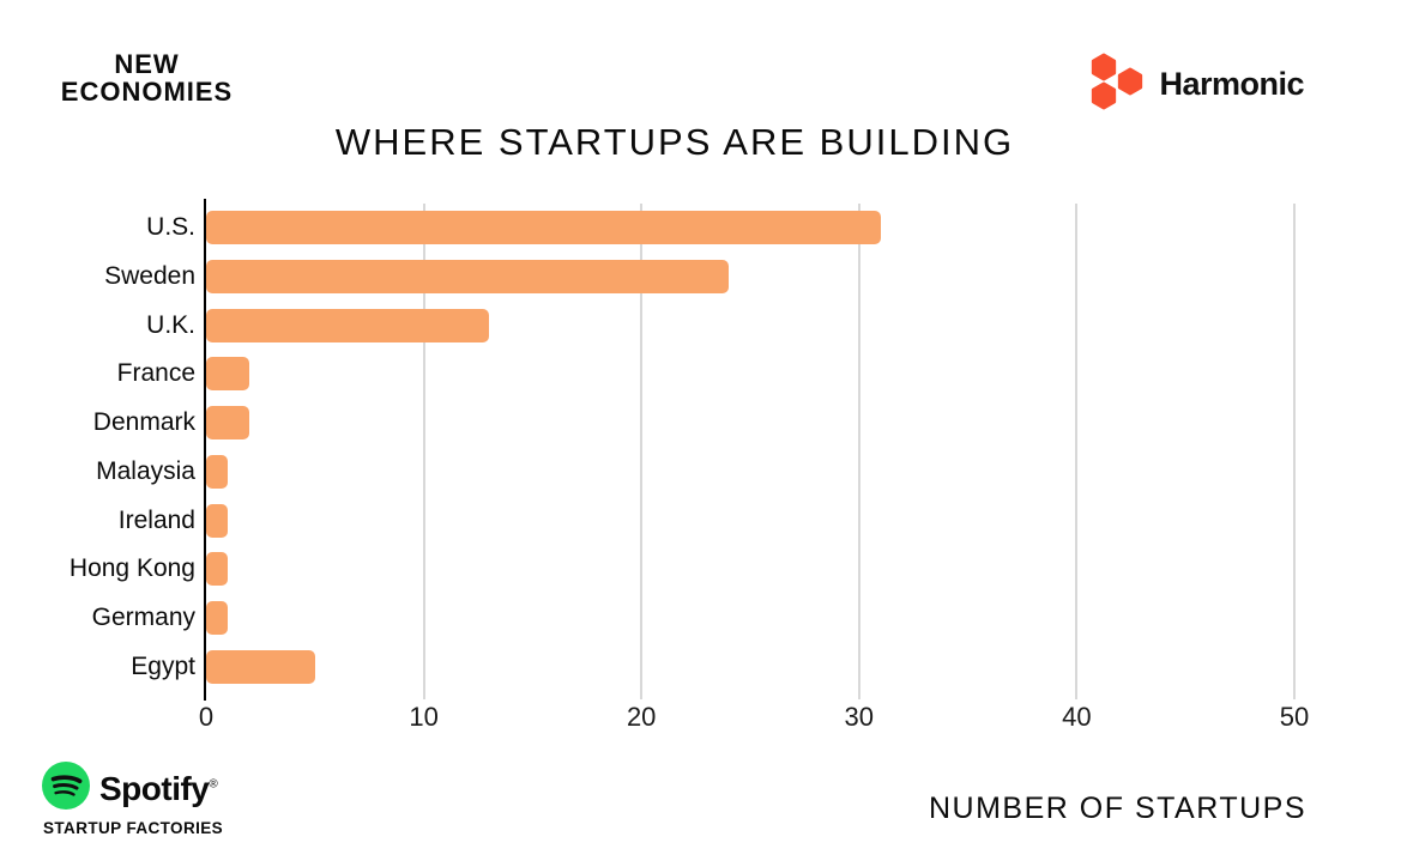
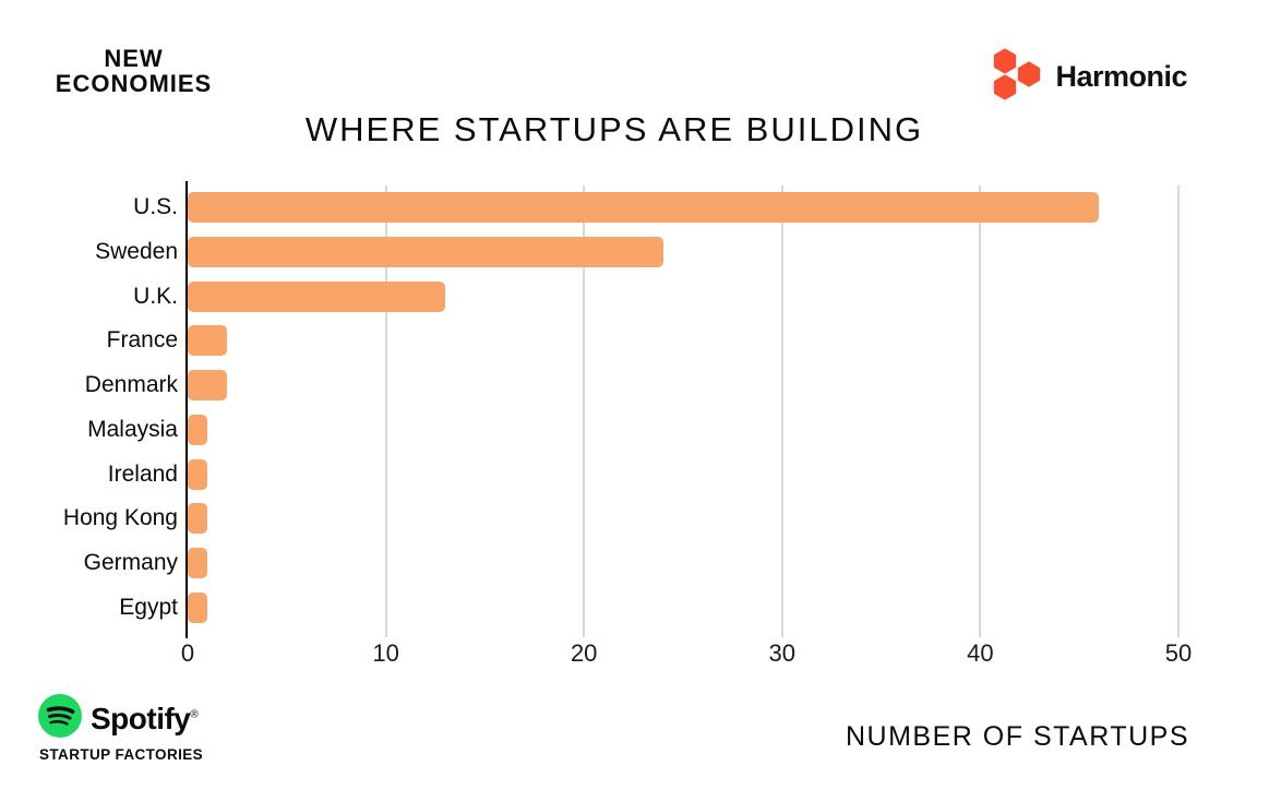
U.S.: 31 -> 46
Egypt: 5 -> 1
